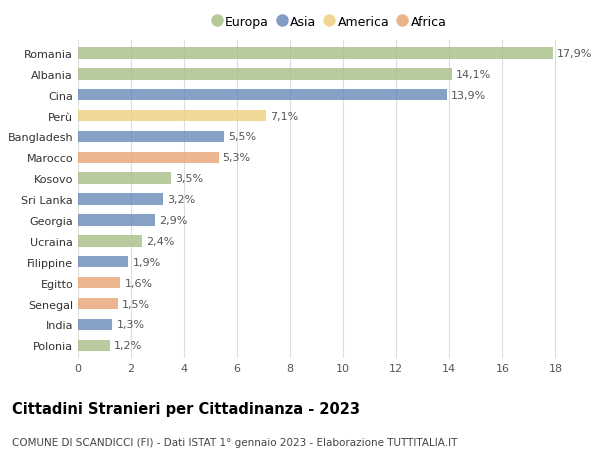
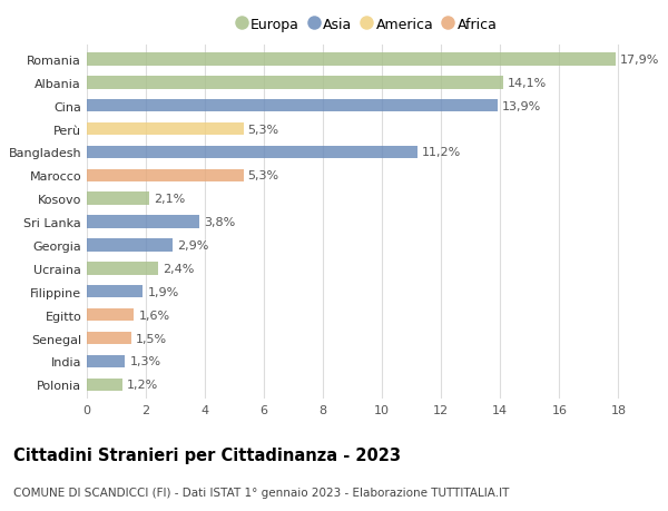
Perù: 7,1% -> 5,3%
Bangladesh: 5,5% -> 11,2%
Kosovo: 3,5% -> 2,1%
Sri Lanka: 3,2% -> 3,8%
